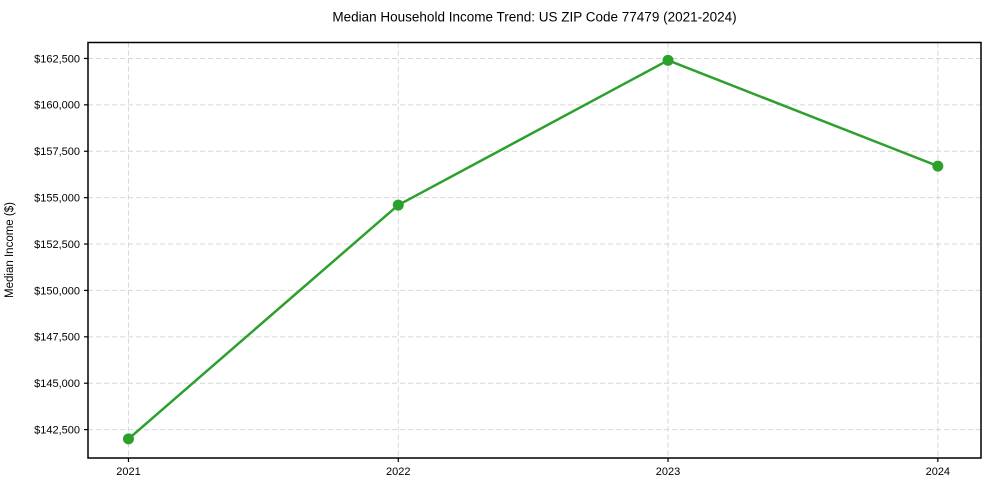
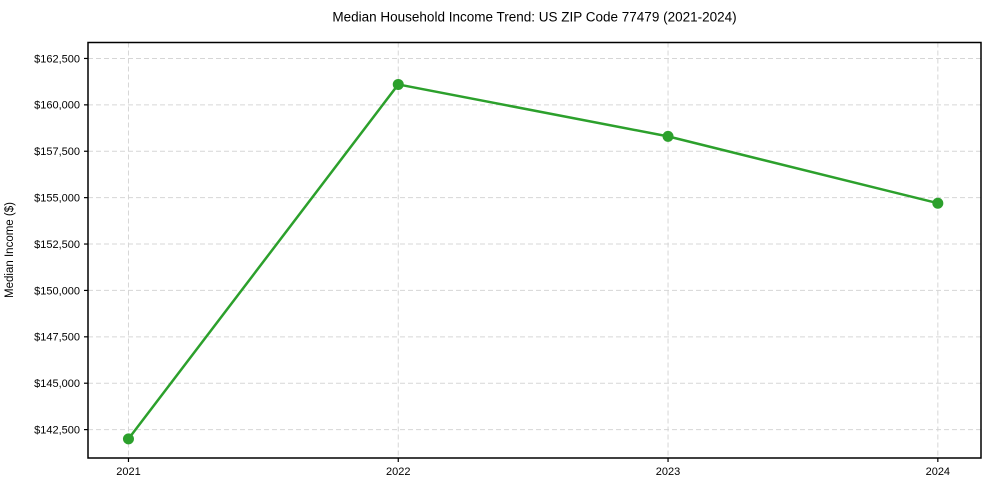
2022: $154600 -> $161100
2023: $162400 -> $158300
2024: $156700 -> $154700
